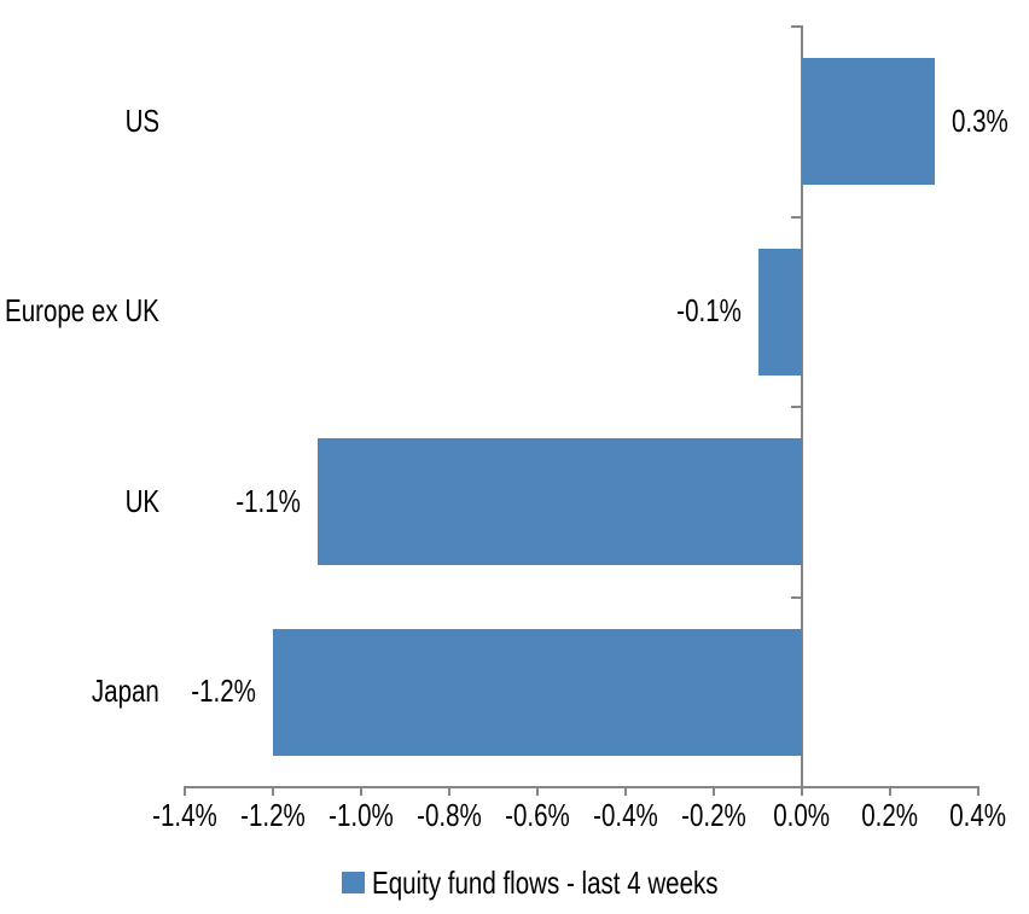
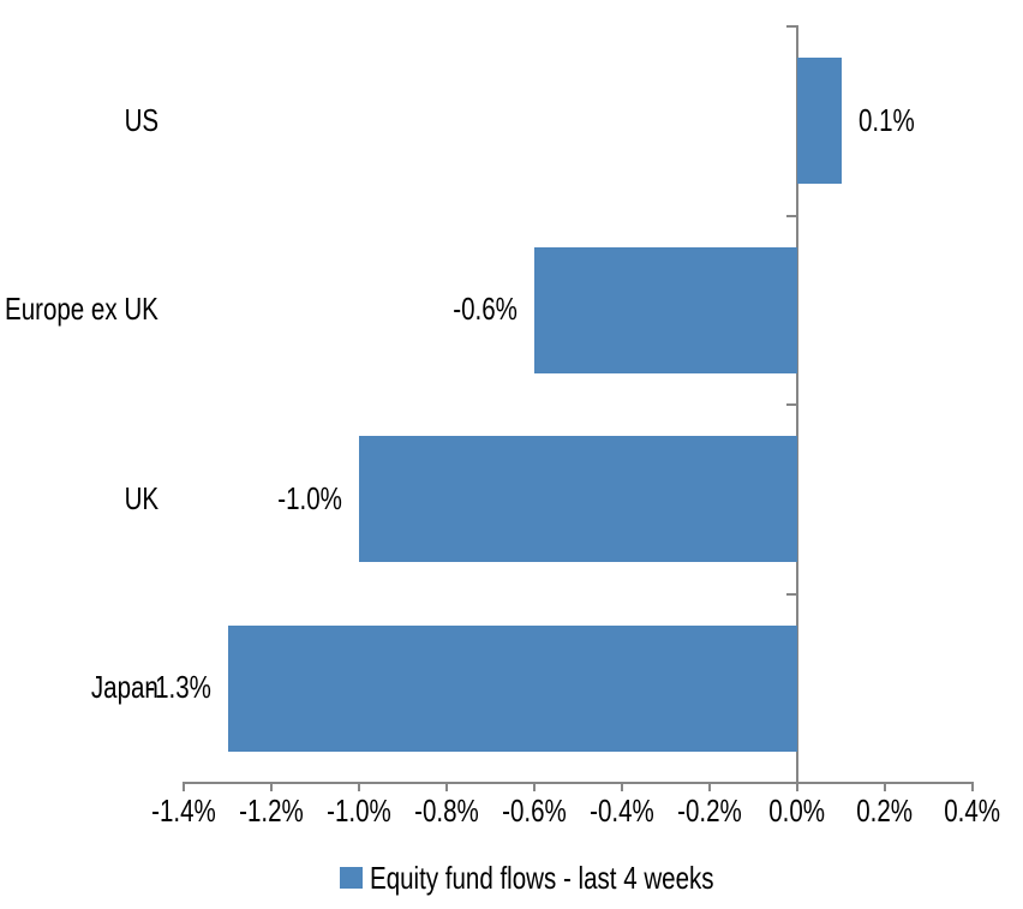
US: 0.3% -> 0.1%
Europe ex UK: -0.1% -> -0.6%
UK: -1.1% -> -1.0%
Japan: -1.2% -> -1.3%
